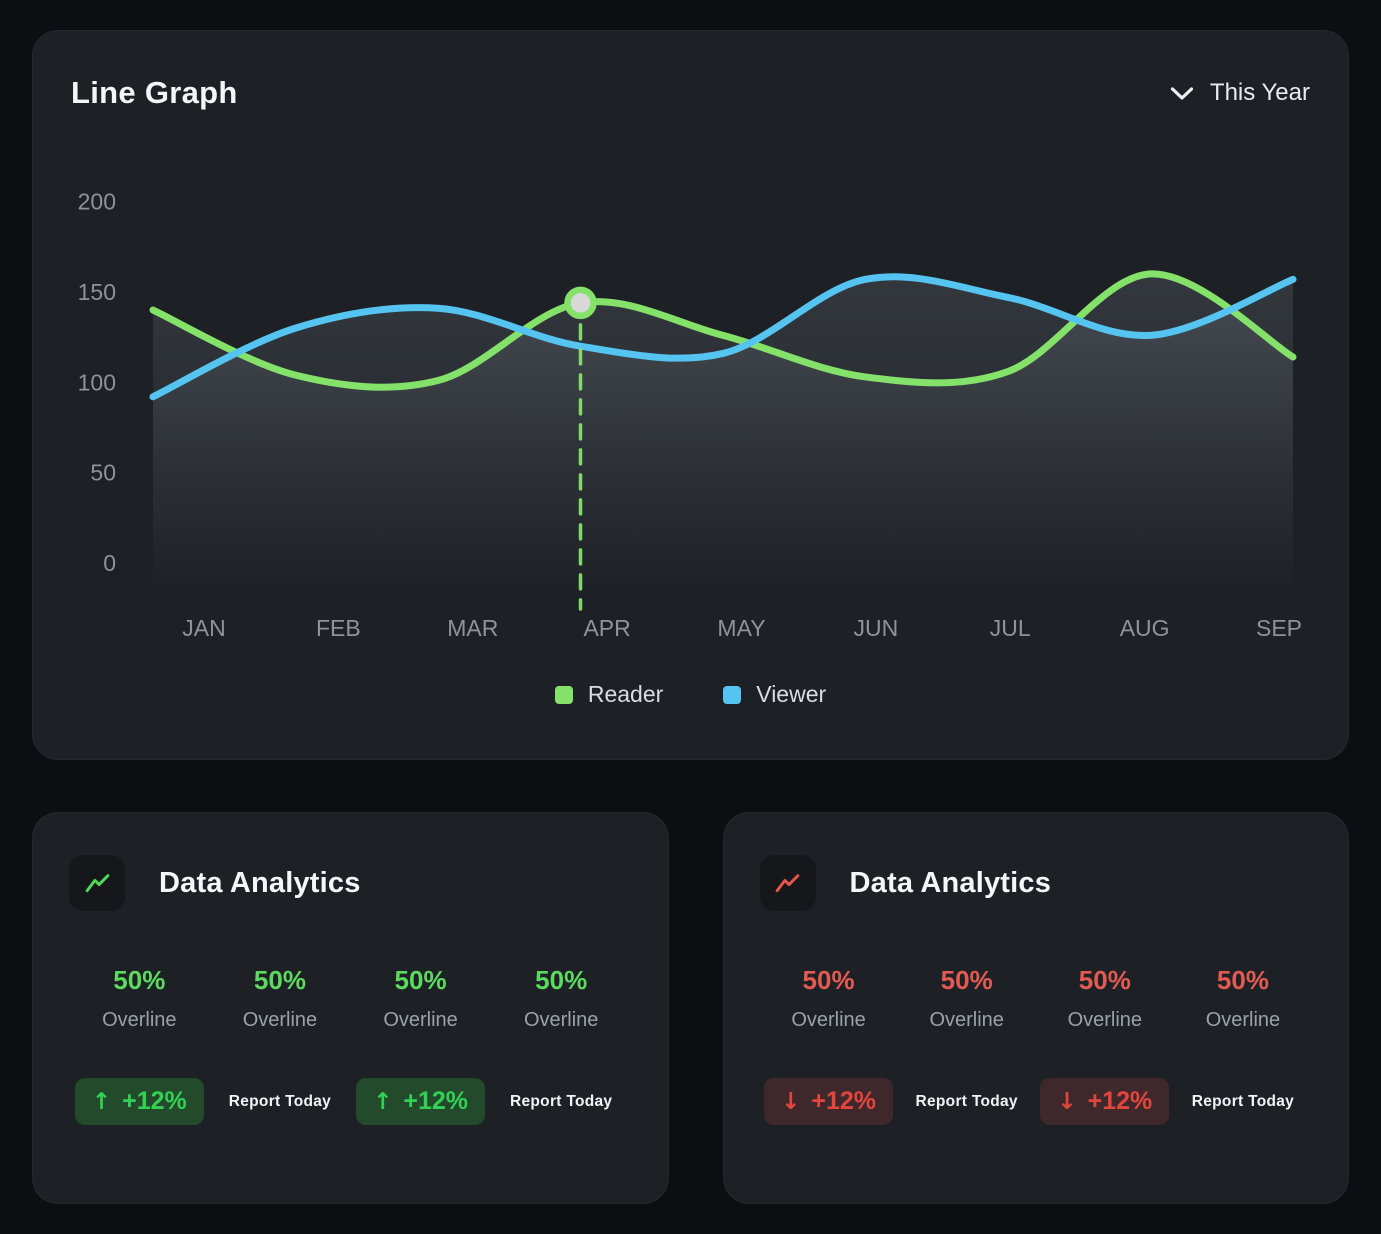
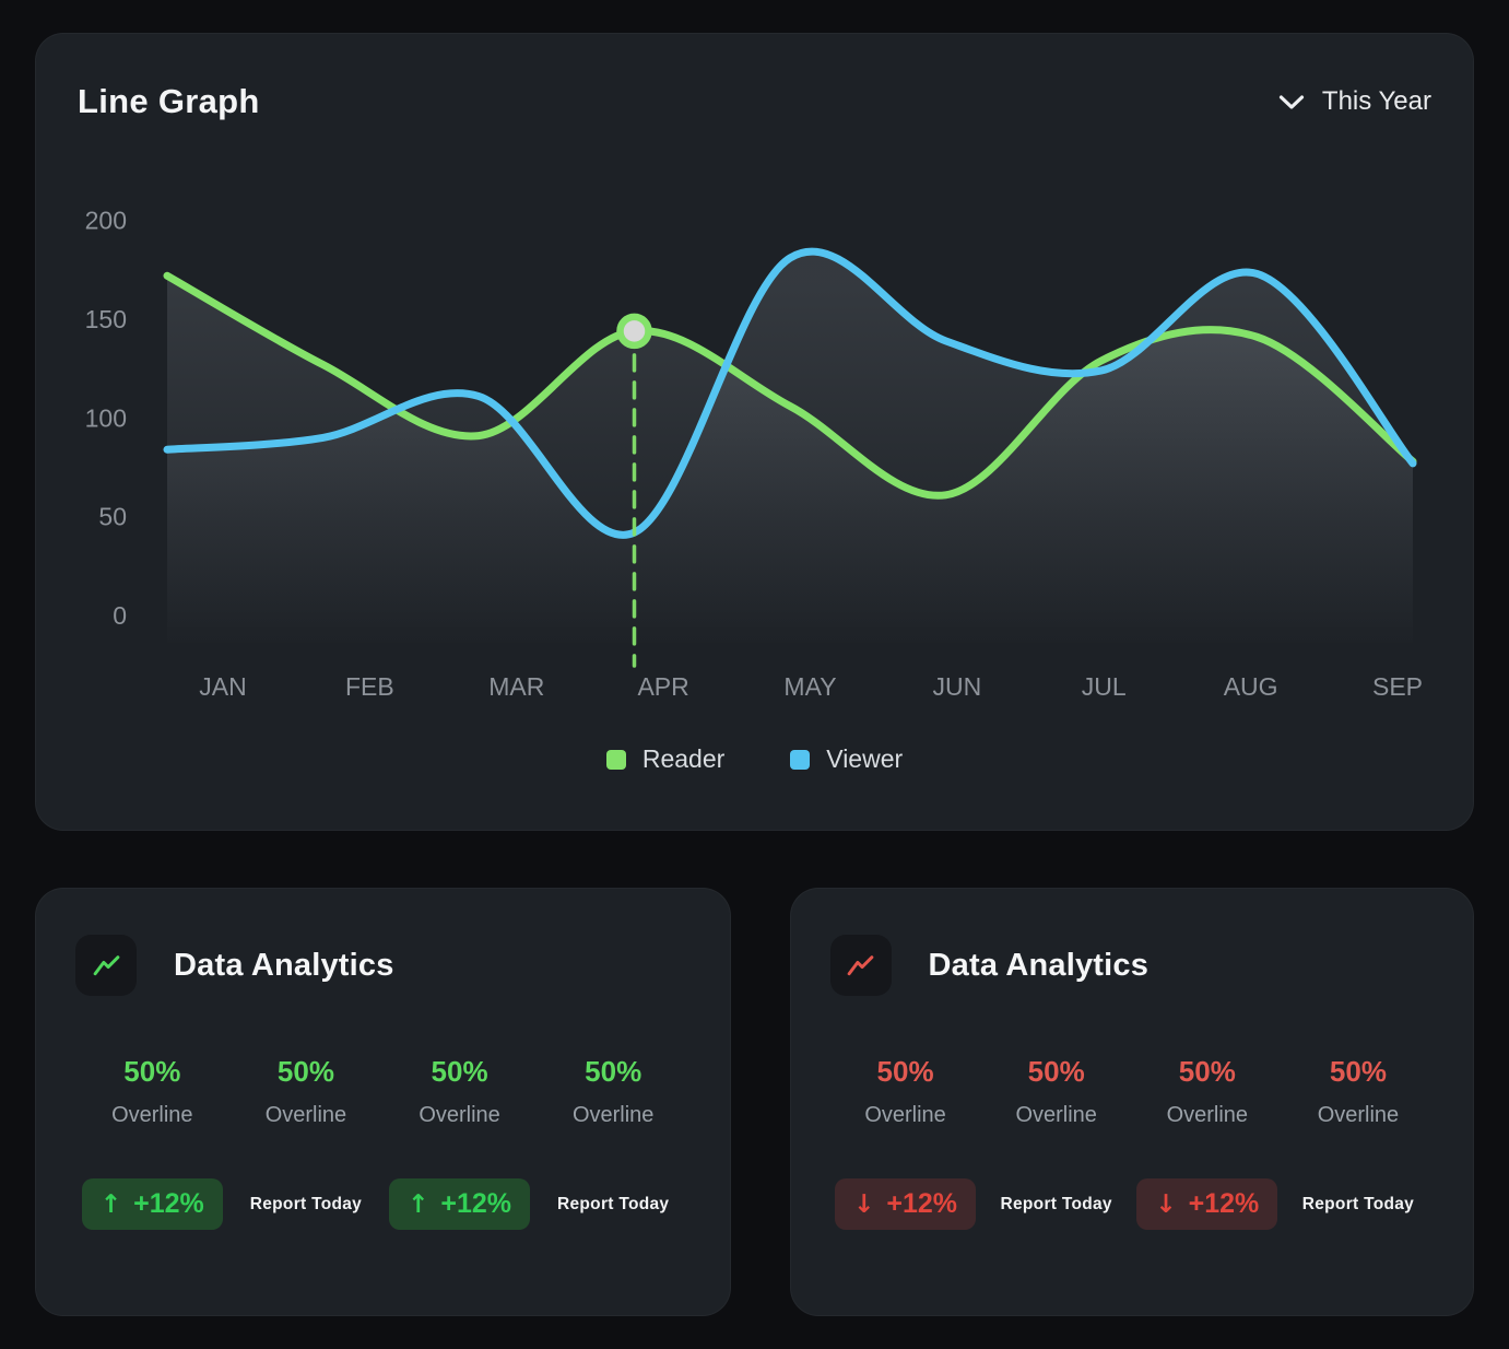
Reader/JAN: 140 -> 172
Viewer/JAN: 92 -> 84
Reader/FEB: 104 -> 127
Viewer/FEB: 130 -> 90
Reader/MAR: 101 -> 91
Viewer/MAR: 141 -> 111
Viewer/APR: 120 -> 42
Reader/MAY: 126 -> 106
Viewer/MAY: 116 -> 181
Reader/JUN: 103 -> 61
Viewer/JUN: 157 -> 139
Reader/JUL: 106 -> 129
Viewer/JUL: 147 -> 124
Reader/AUG: 160 -> 141
Viewer/AUG: 126 -> 173
Reader/SEP: 114 -> 78
Viewer/SEP: 157 -> 77
